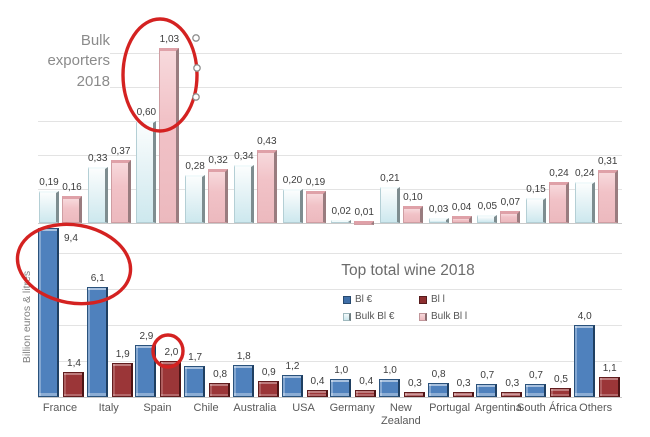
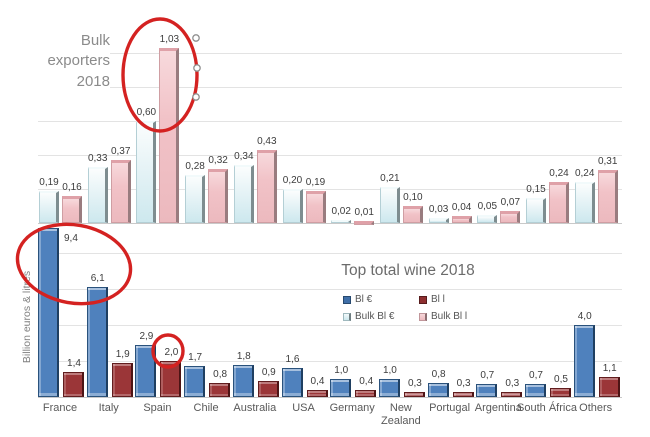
Top total wine 2018/Bl €/USA: 1,2 -> 1,6
